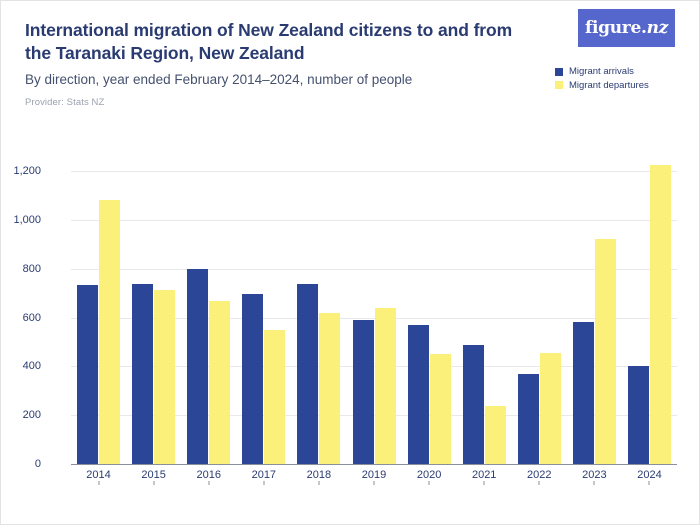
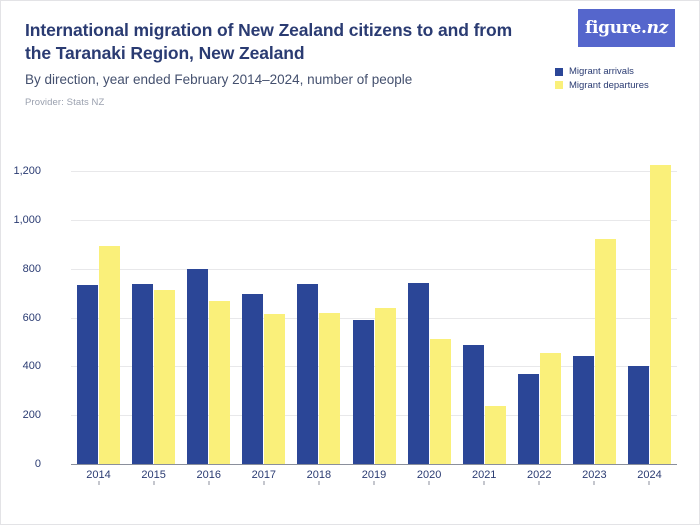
Migrant departures/2014: 1080 -> 890
Migrant departures/2017: 550 -> 610
Migrant arrivals/2020: 570 -> 740
Migrant departures/2020: 450 -> 510
Migrant arrivals/2023: 580 -> 440
